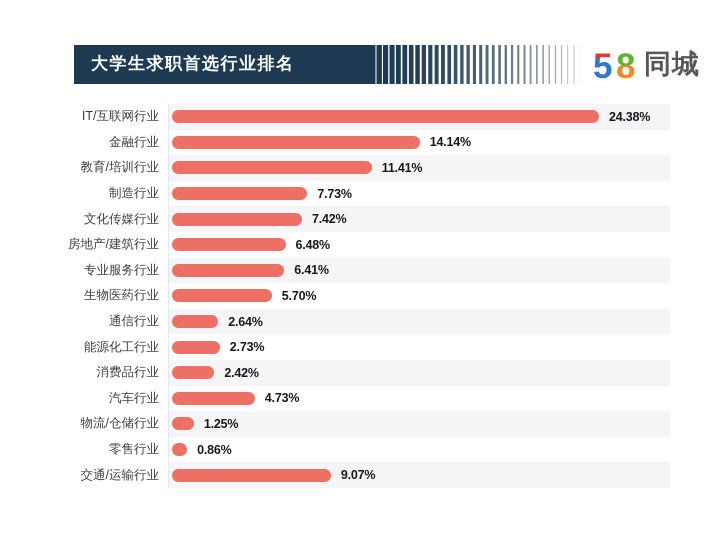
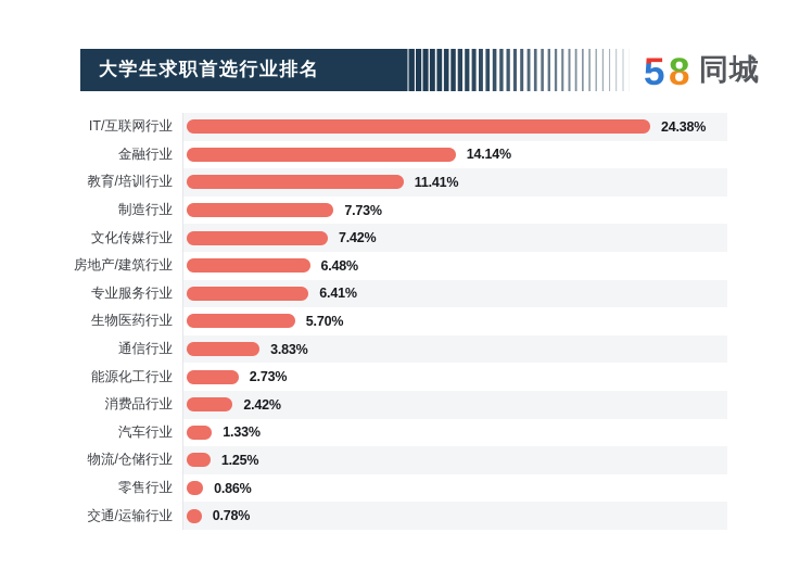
通信行业: 2.64% -> 3.83%
汽车行业: 4.73% -> 1.33%
交通/运输行业: 9.07% -> 0.78%
